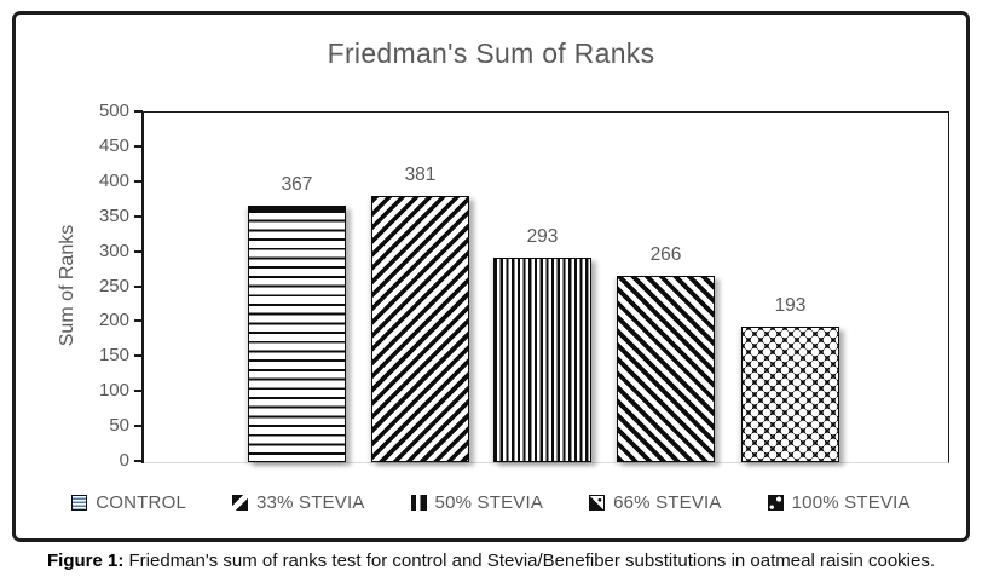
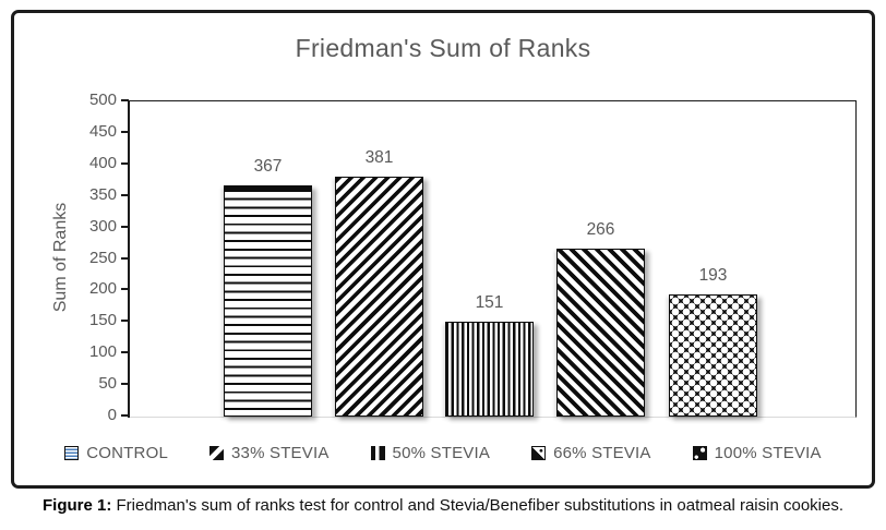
50% STEVIA: 293 -> 151
